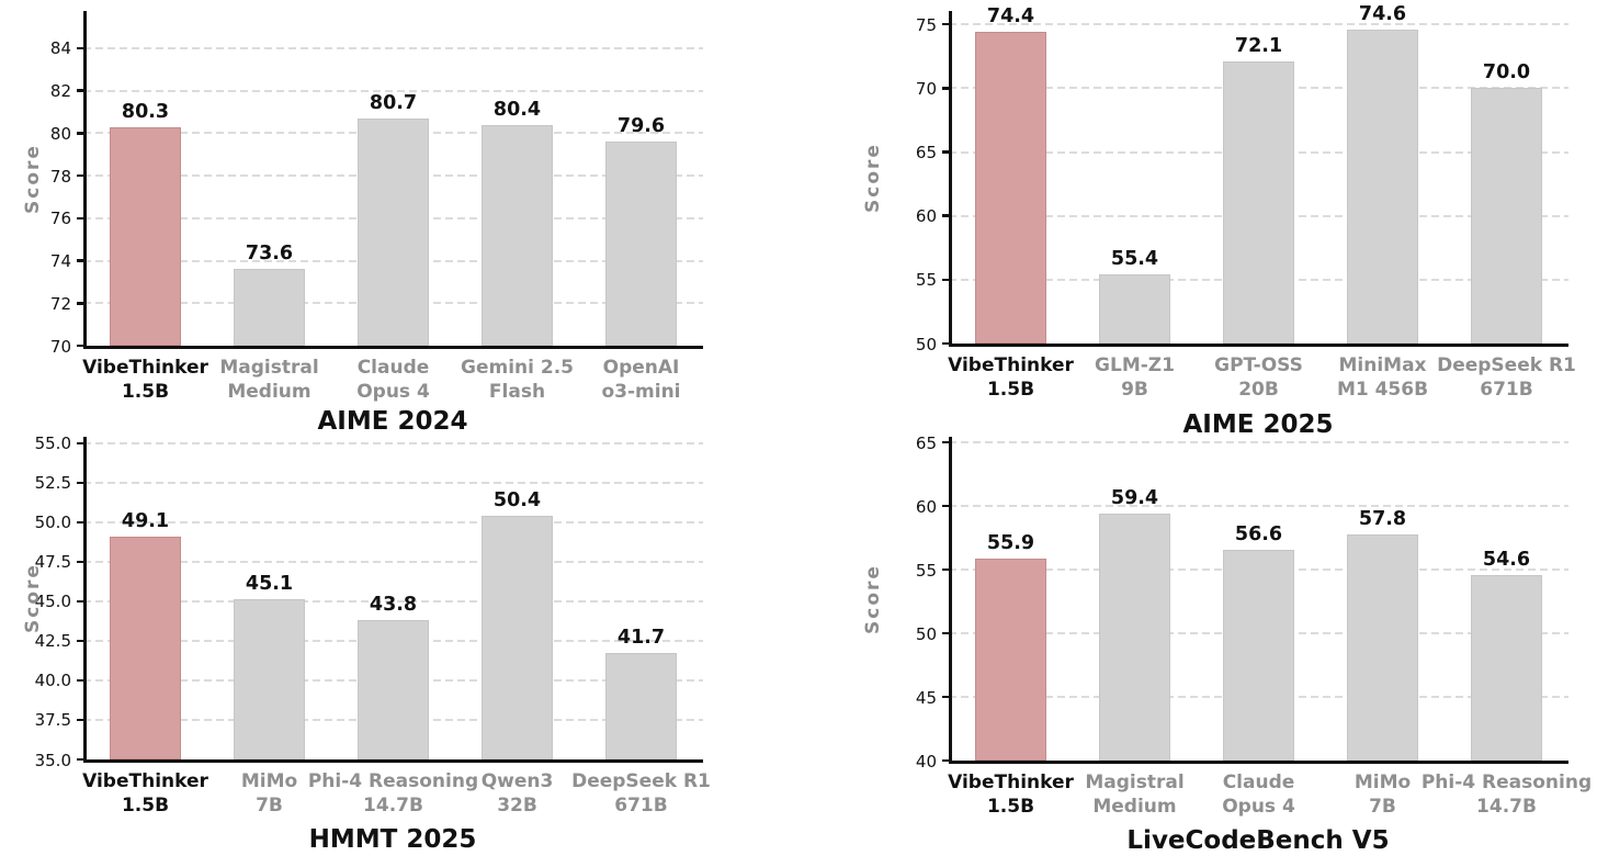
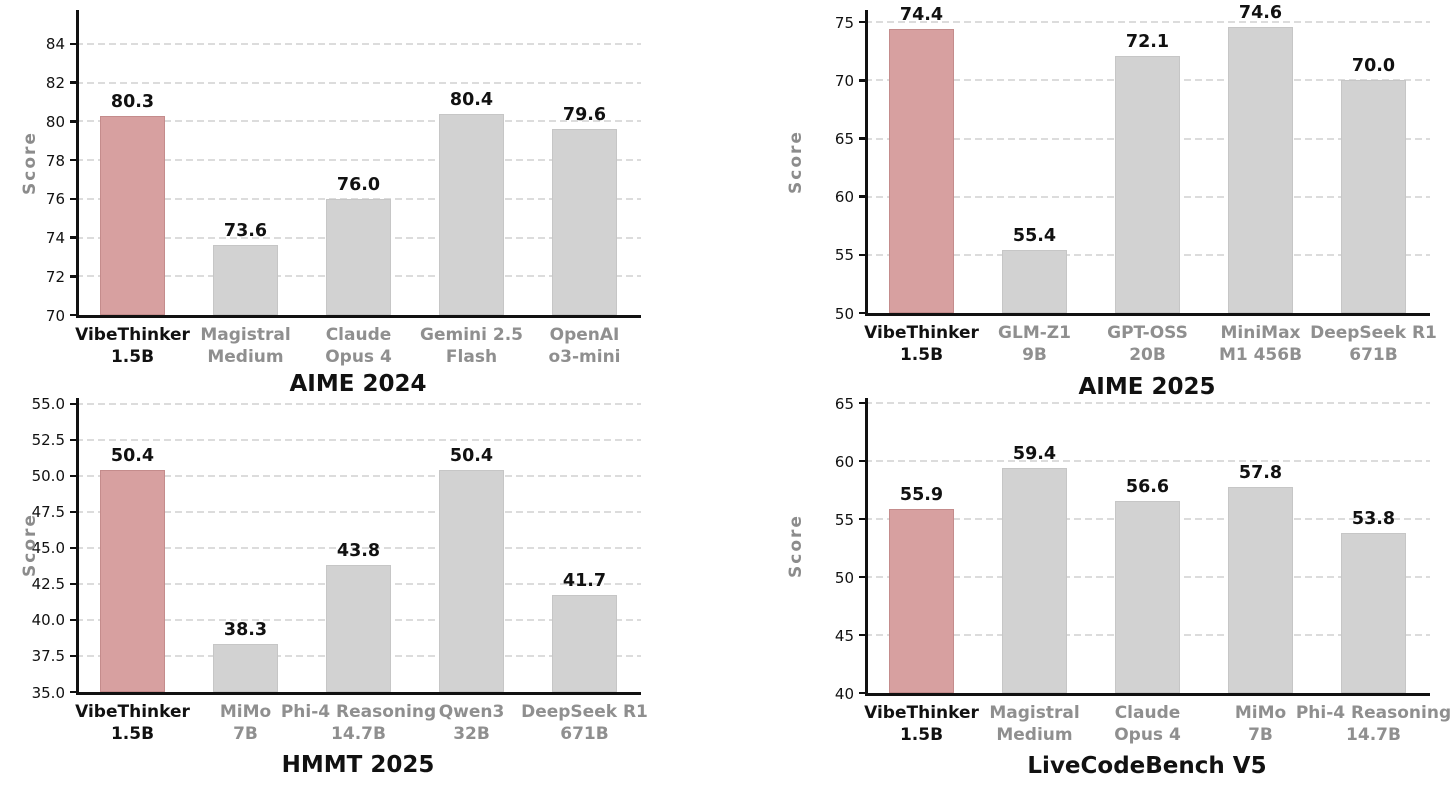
AIME 2024/Claude Opus 4: 80.7 -> 76.0
HMMT 2025/VibeThinker 1.5B: 49.1 -> 50.4
HMMT 2025/MiMo 7B: 45.1 -> 38.3
LiveCodeBench V5/Phi-4 Reasoning 14.7B: 54.6 -> 53.8
